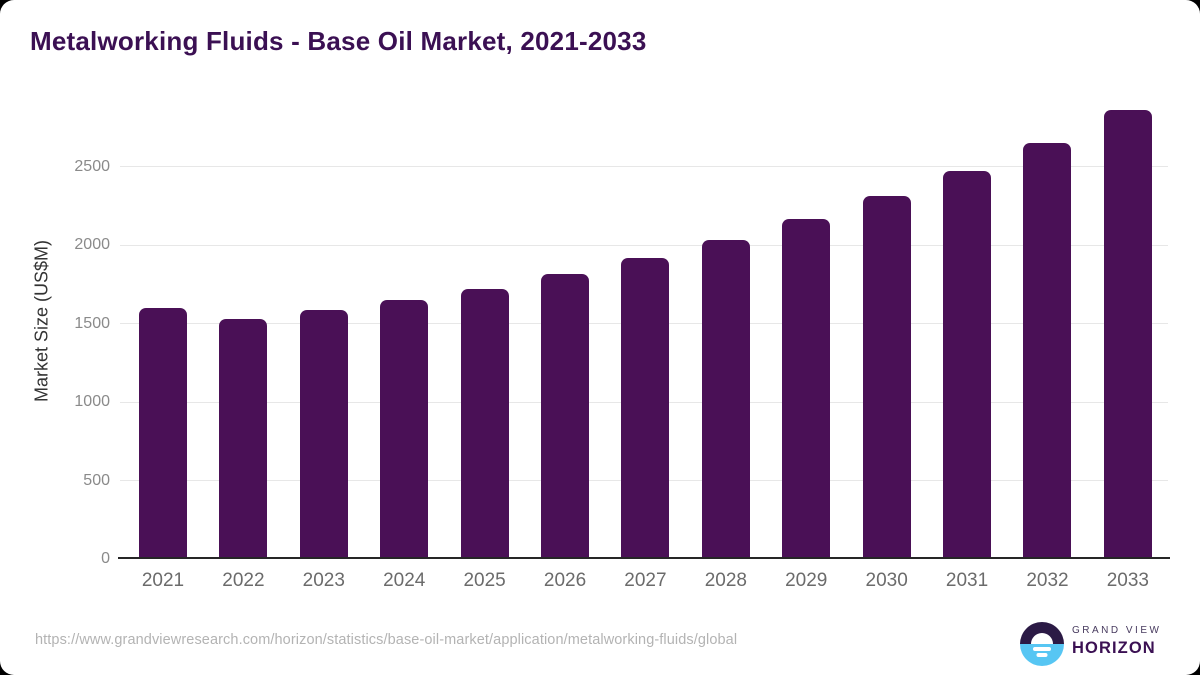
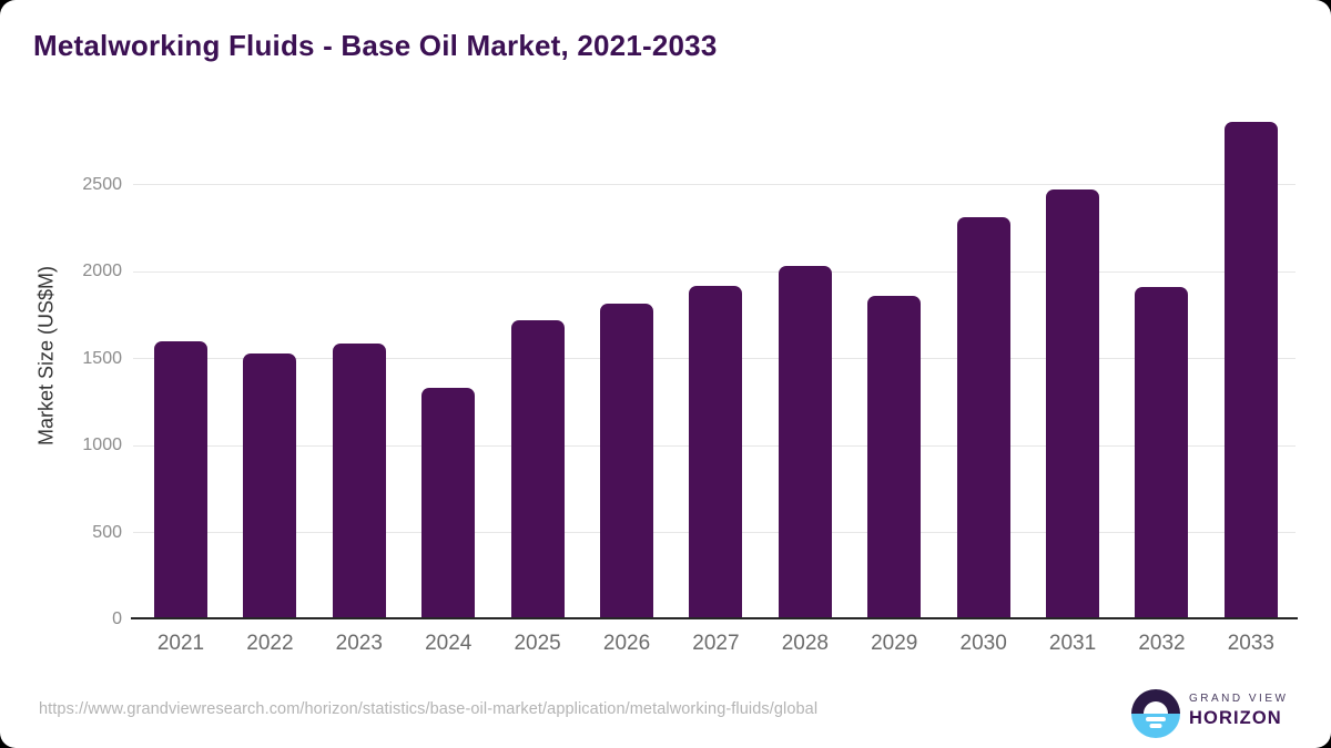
2024: 1650 -> 1330
2029: 2160 -> 1860
2032: 2650 -> 1910
